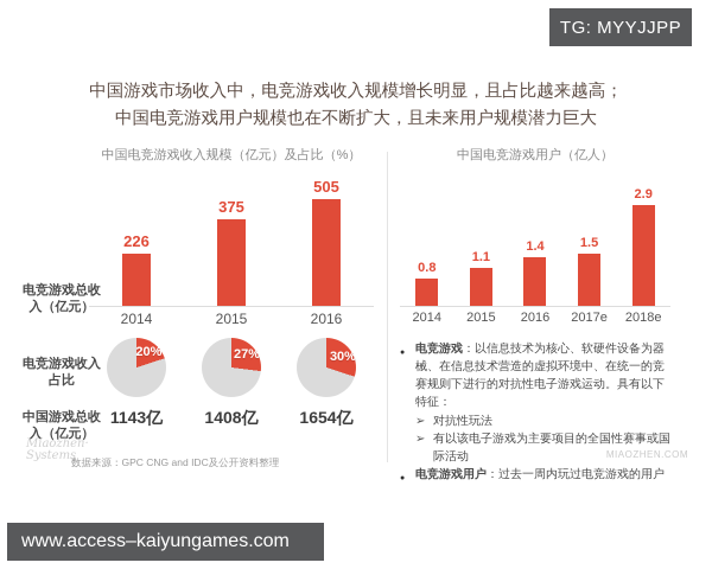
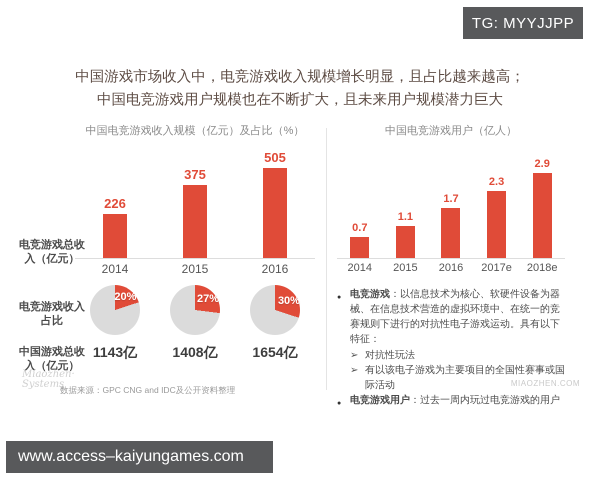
中国电竞游戏用户（亿人）/2014: 0.8 -> 0.7
中国电竞游戏用户（亿人）/2016: 1.4 -> 1.7
中国电竞游戏用户（亿人）/2017e: 1.5 -> 2.3
